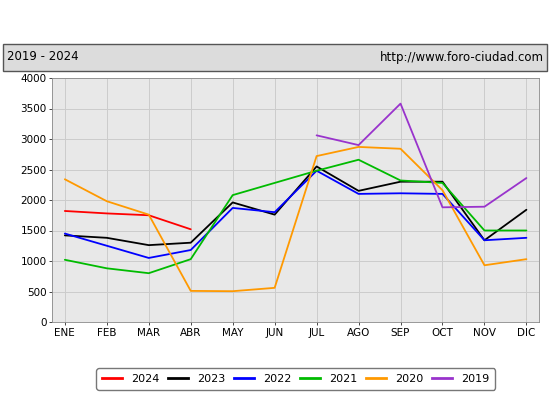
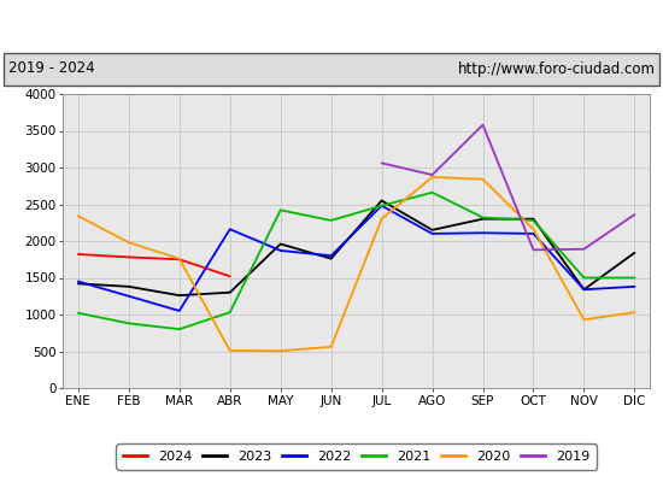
2022/ABR: 1180 -> 2160
2021/MAY: 2080 -> 2420
2020/JUL: 2720 -> 2300
